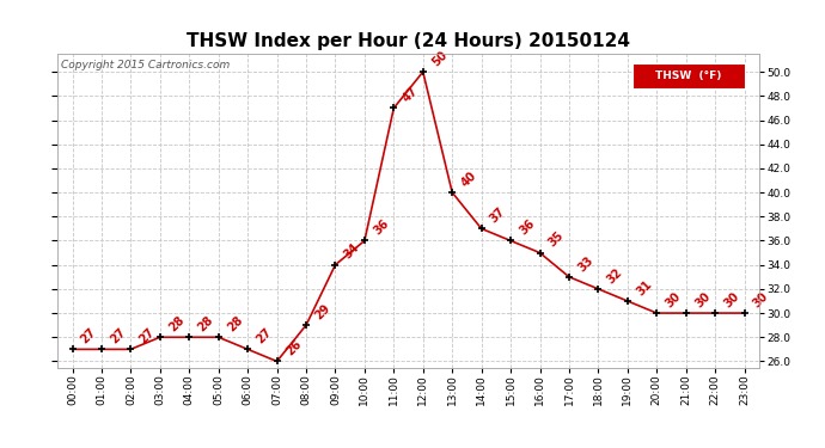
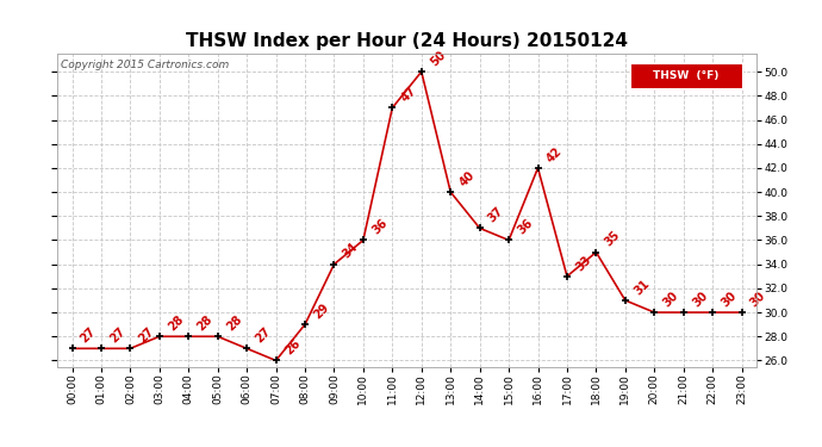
16:00: 35 -> 42
18:00: 32 -> 35
